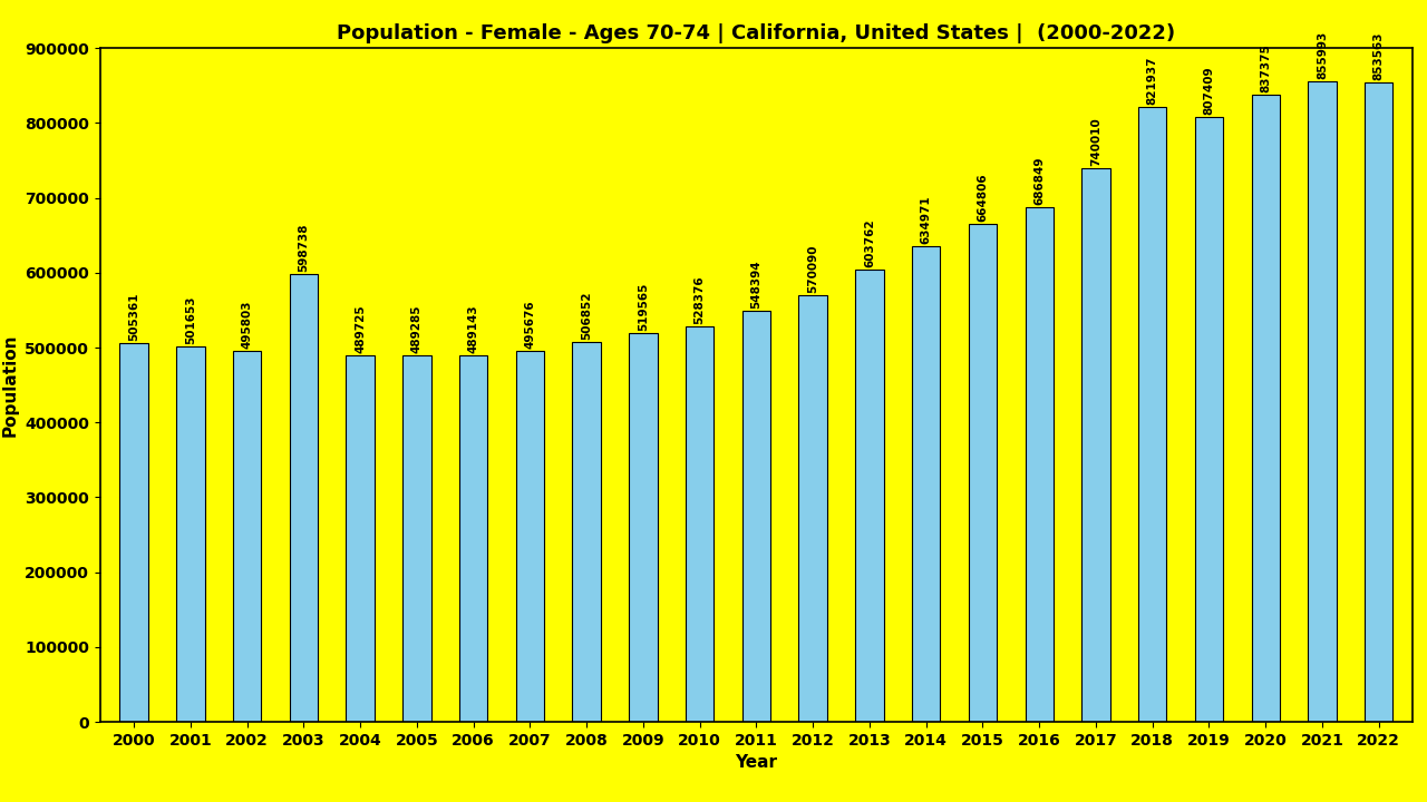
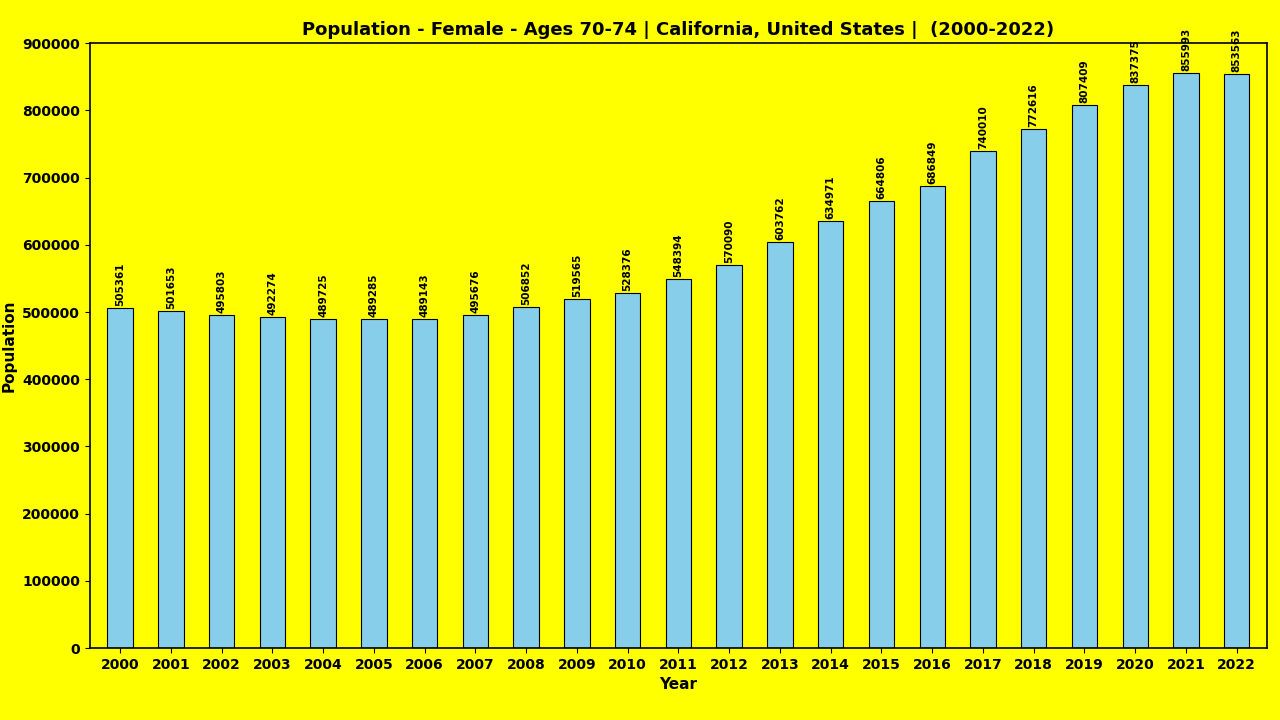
2003: 598738 -> 492274
2018: 821937 -> 772616
